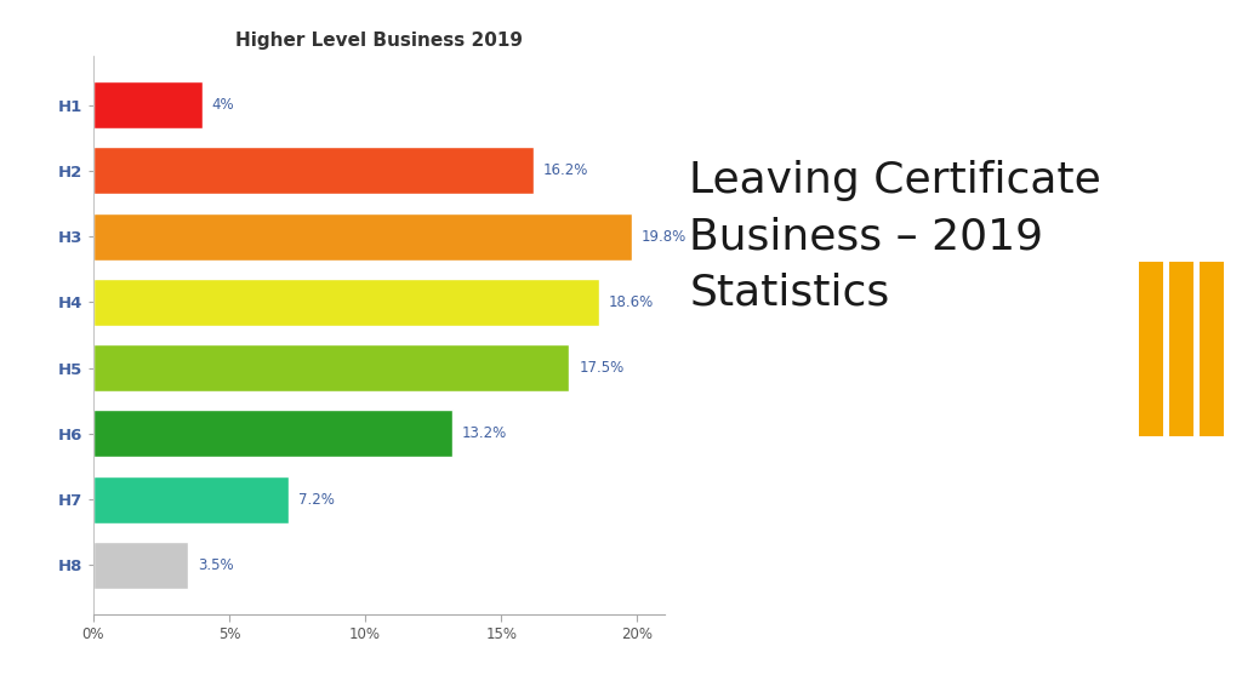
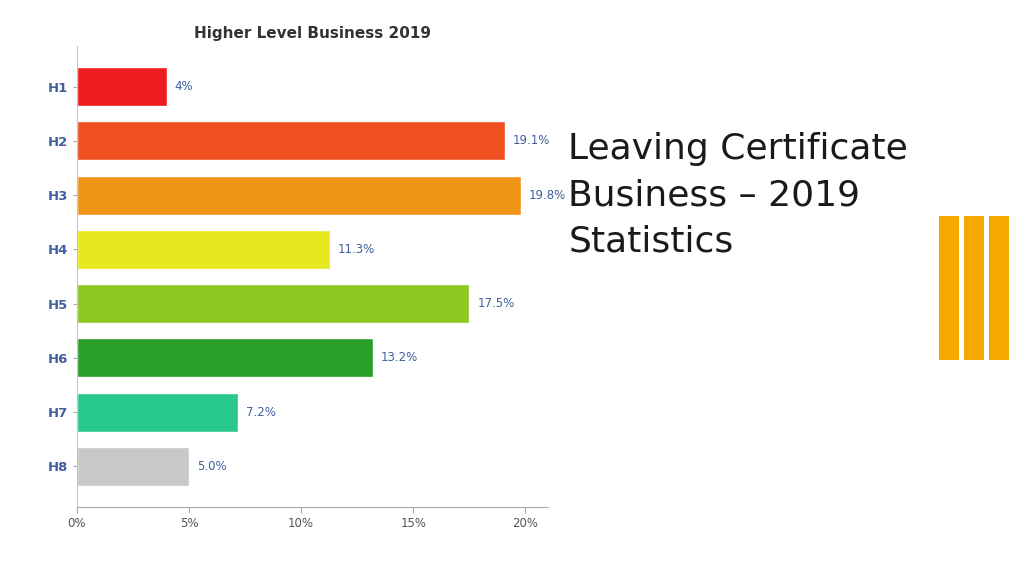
H2: 16.2% -> 19.1%
H4: 18.6% -> 11.3%
H8: 3.5% -> 5.0%
